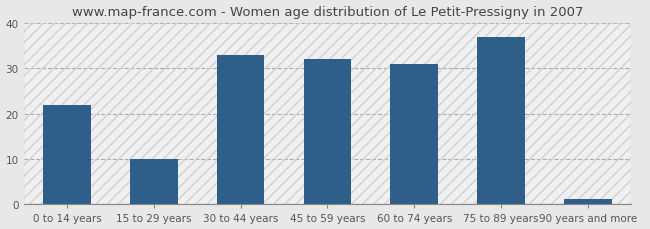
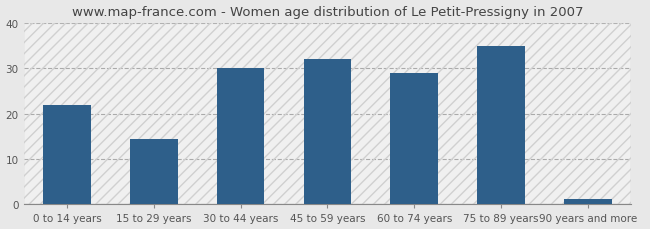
15 to 29 years: 10.0 -> 14.5
30 to 44 years: 33.0 -> 30.0
60 to 74 years: 31.0 -> 29.0
75 to 89 years: 37.0 -> 35.0
